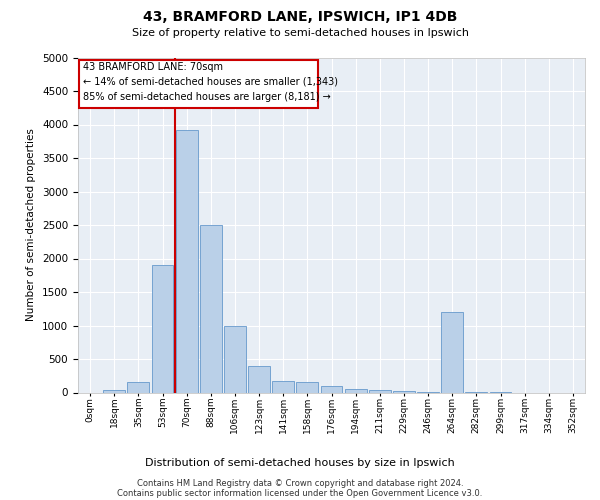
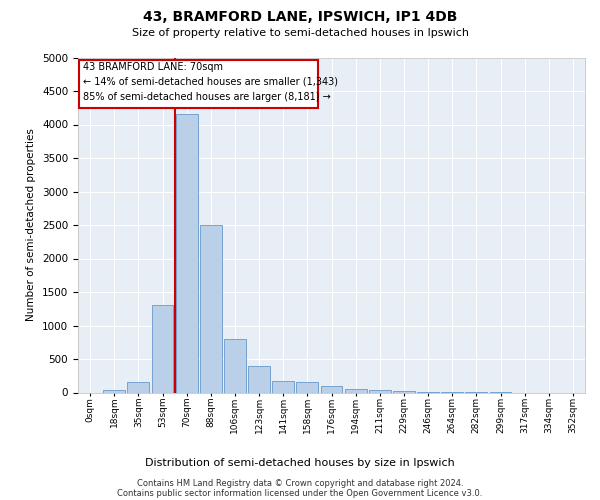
53sqm: 1900 -> 1300
70sqm: 3920 -> 4150
106sqm: 1000 -> 800
264sqm: 1200 -> 0
